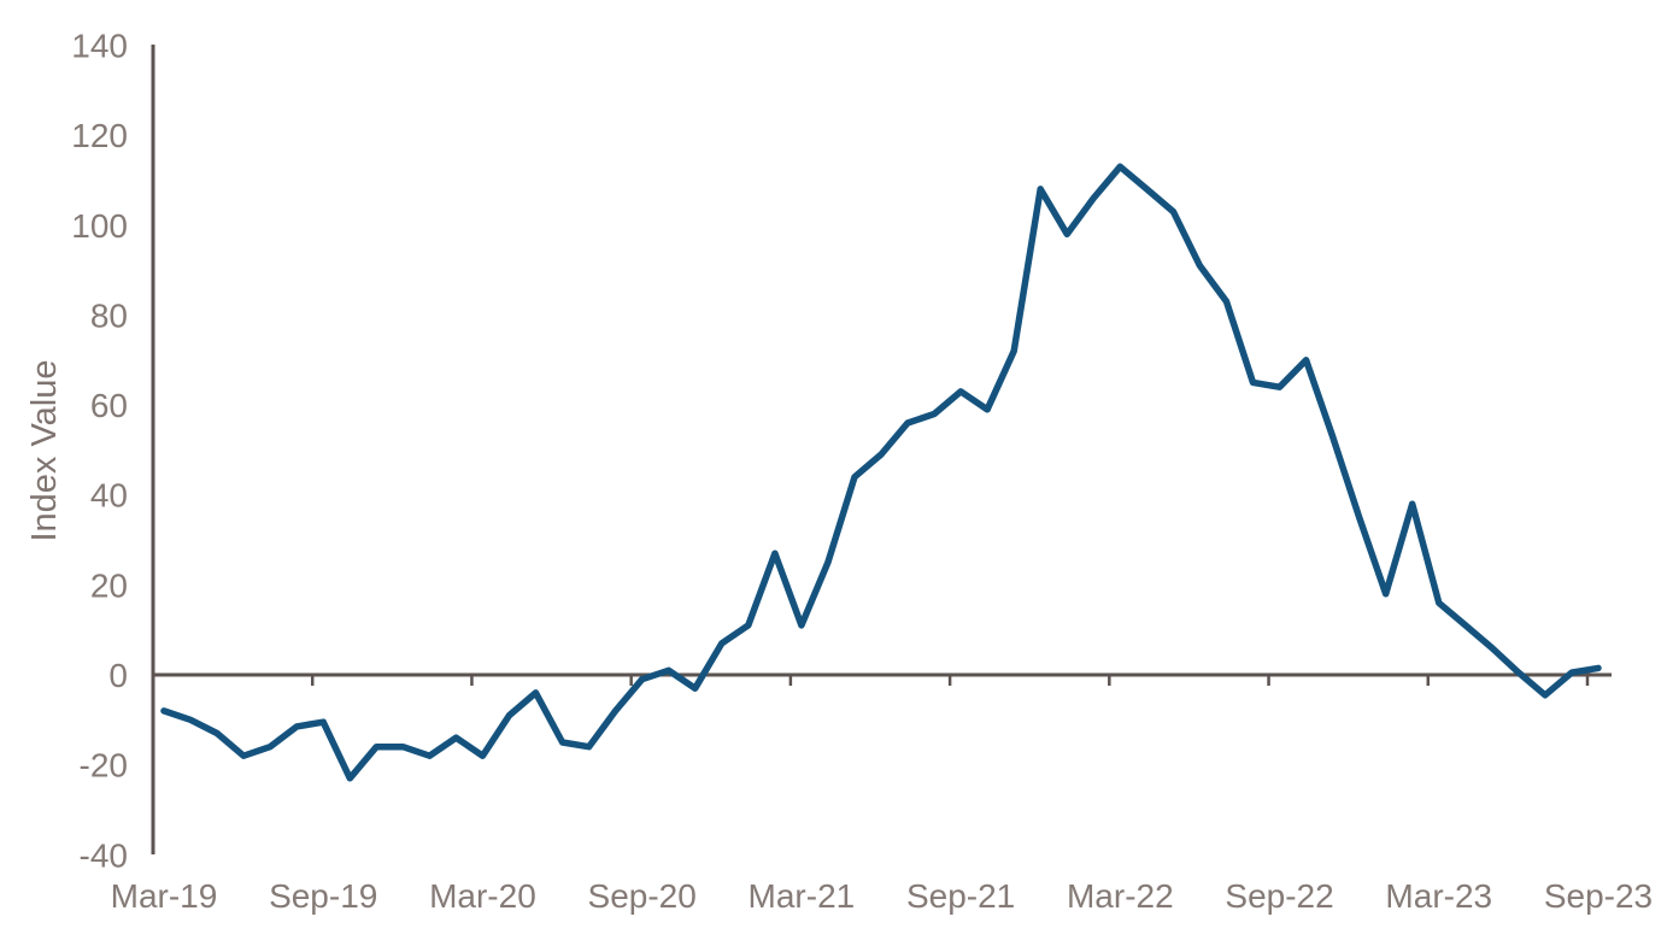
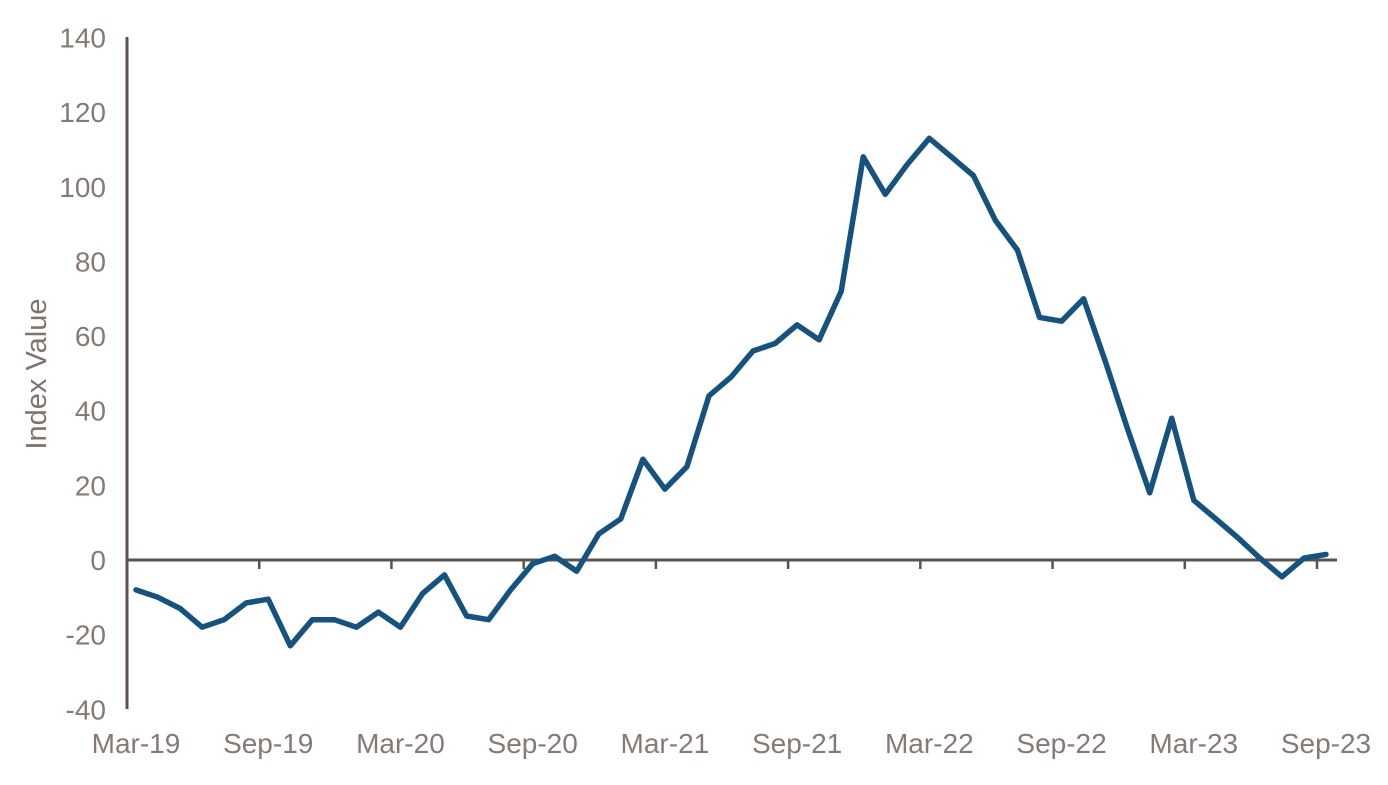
Mar-21: 11 -> 19
